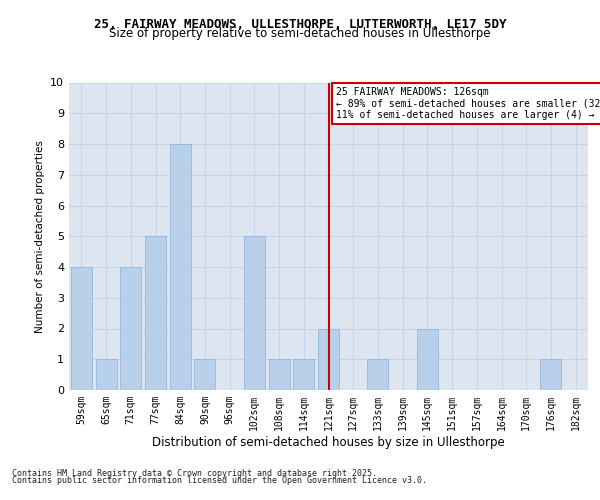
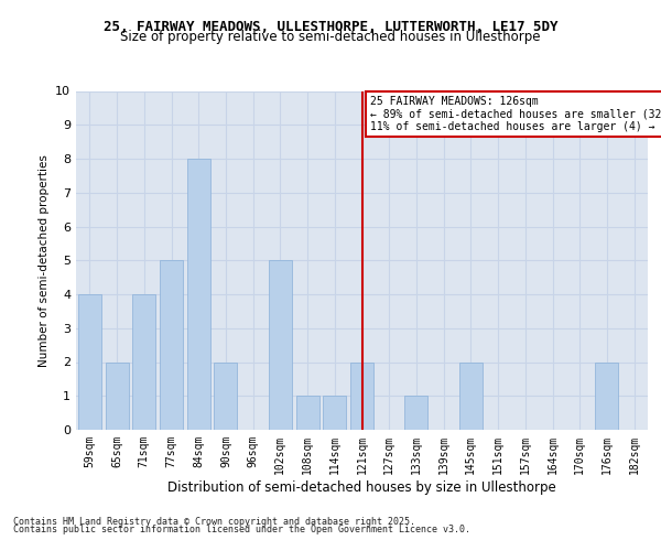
65sqm: 1 -> 2
90sqm: 1 -> 2
176sqm: 1 -> 2
